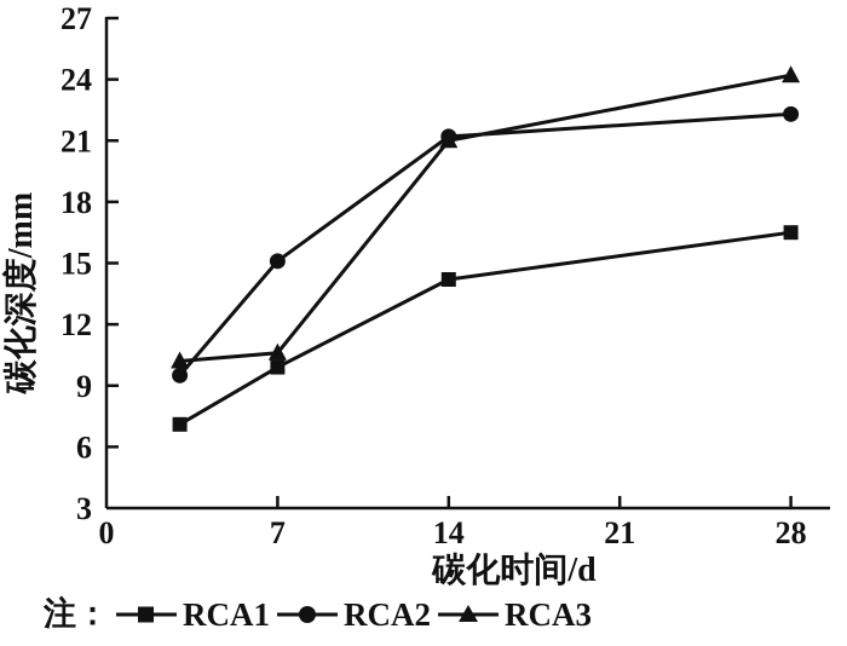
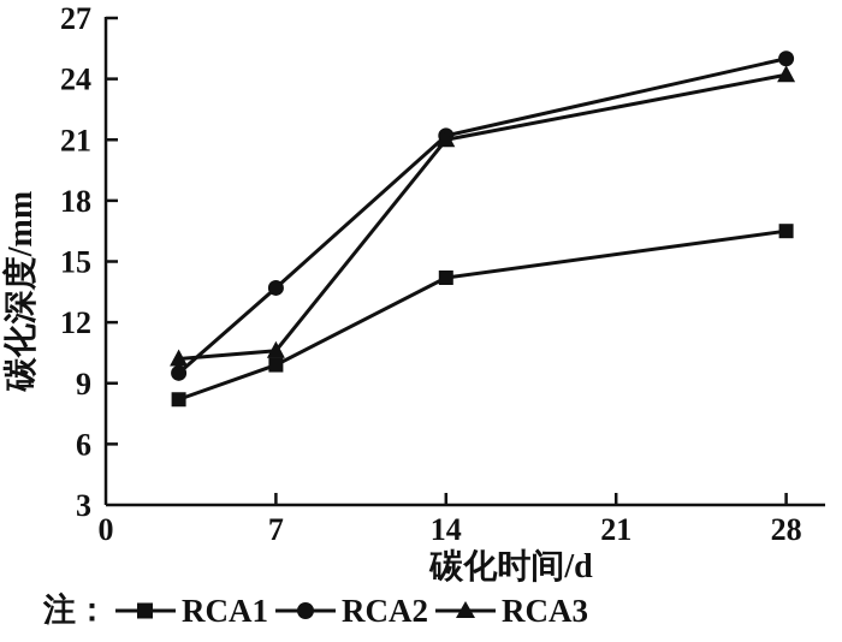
RCA1/3: 7.1 -> 8.2
RCA2/7: 15.1 -> 13.7
RCA2/28: 22.3 -> 25.0
